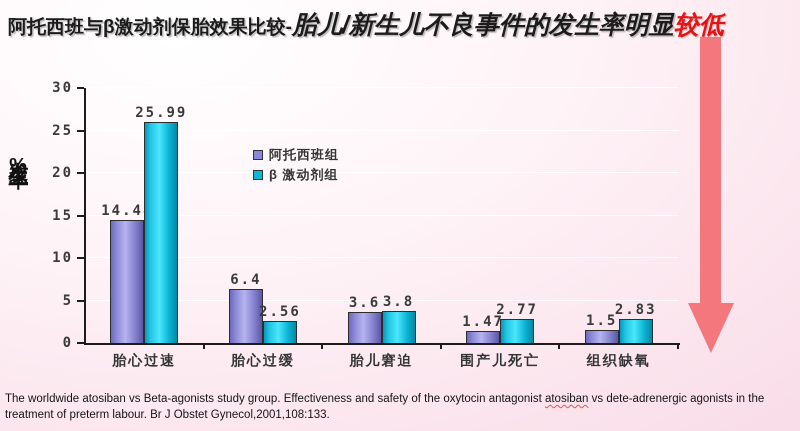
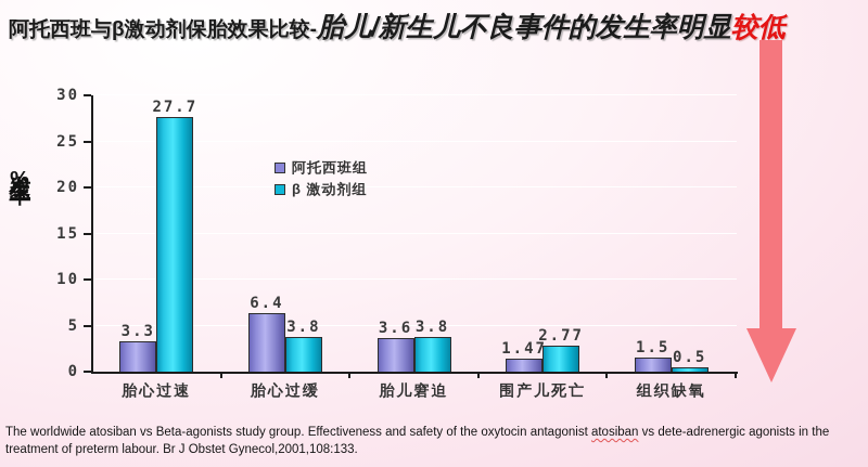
阿托西班组/胎心过速: 14.48 -> 3.3
β 激动剂组/胎心过速: 25.99 -> 27.7
β 激动剂组/胎心过缓: 2.56 -> 3.8
β 激动剂组/组织缺氧: 2.83 -> 0.5
